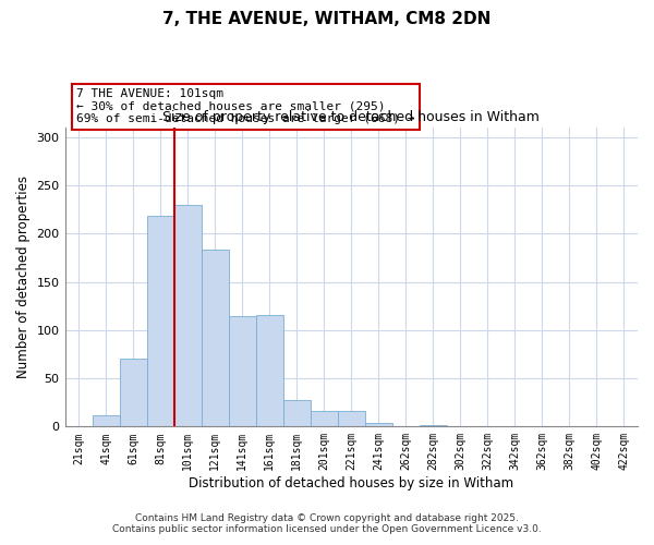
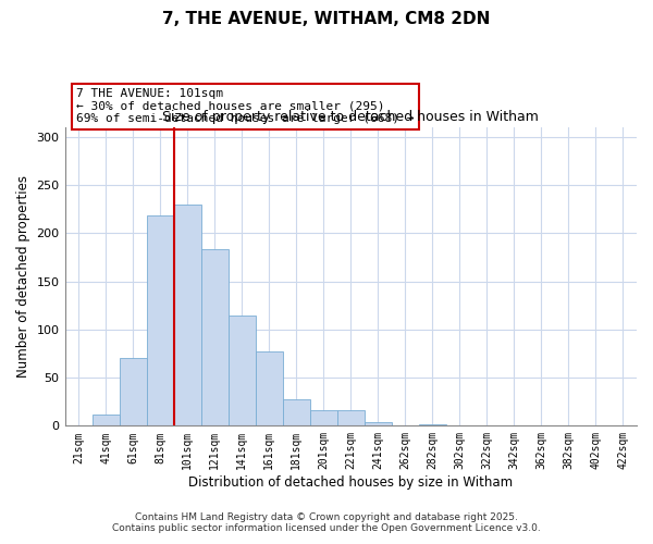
161sqm: 116 -> 77
